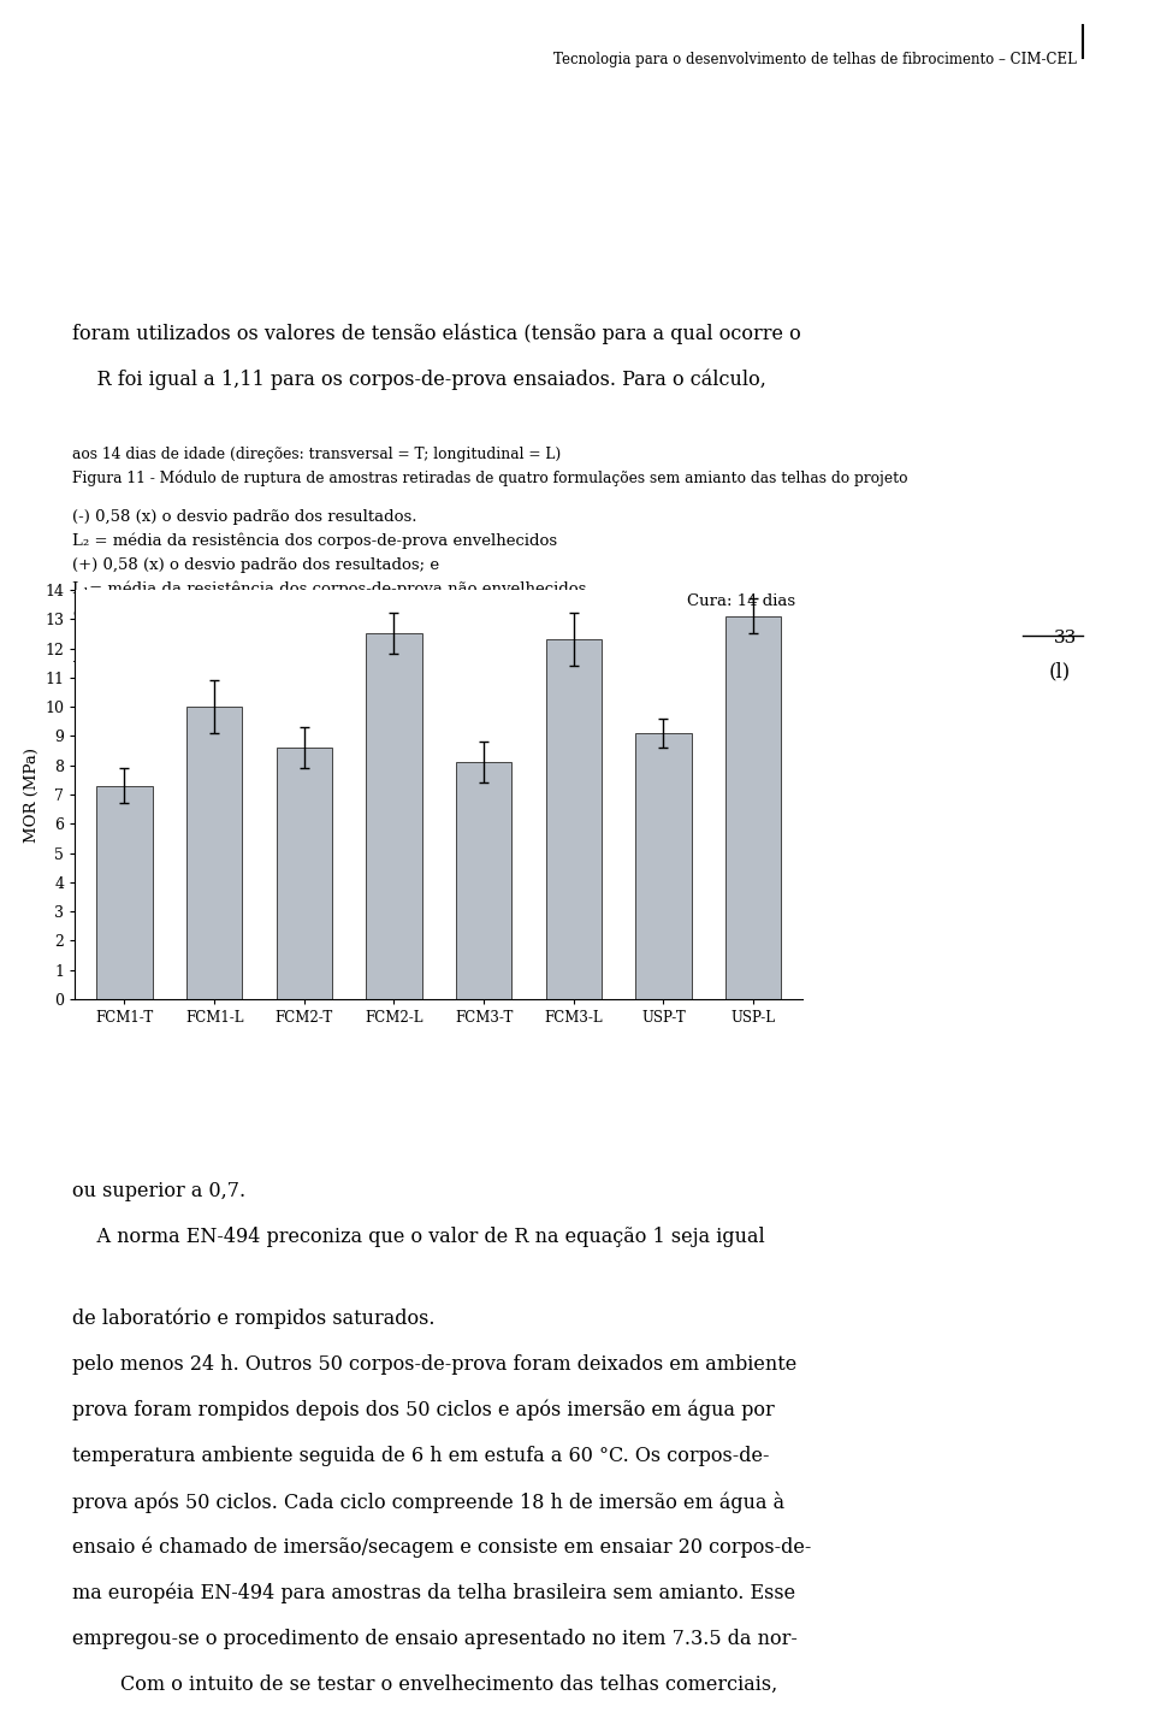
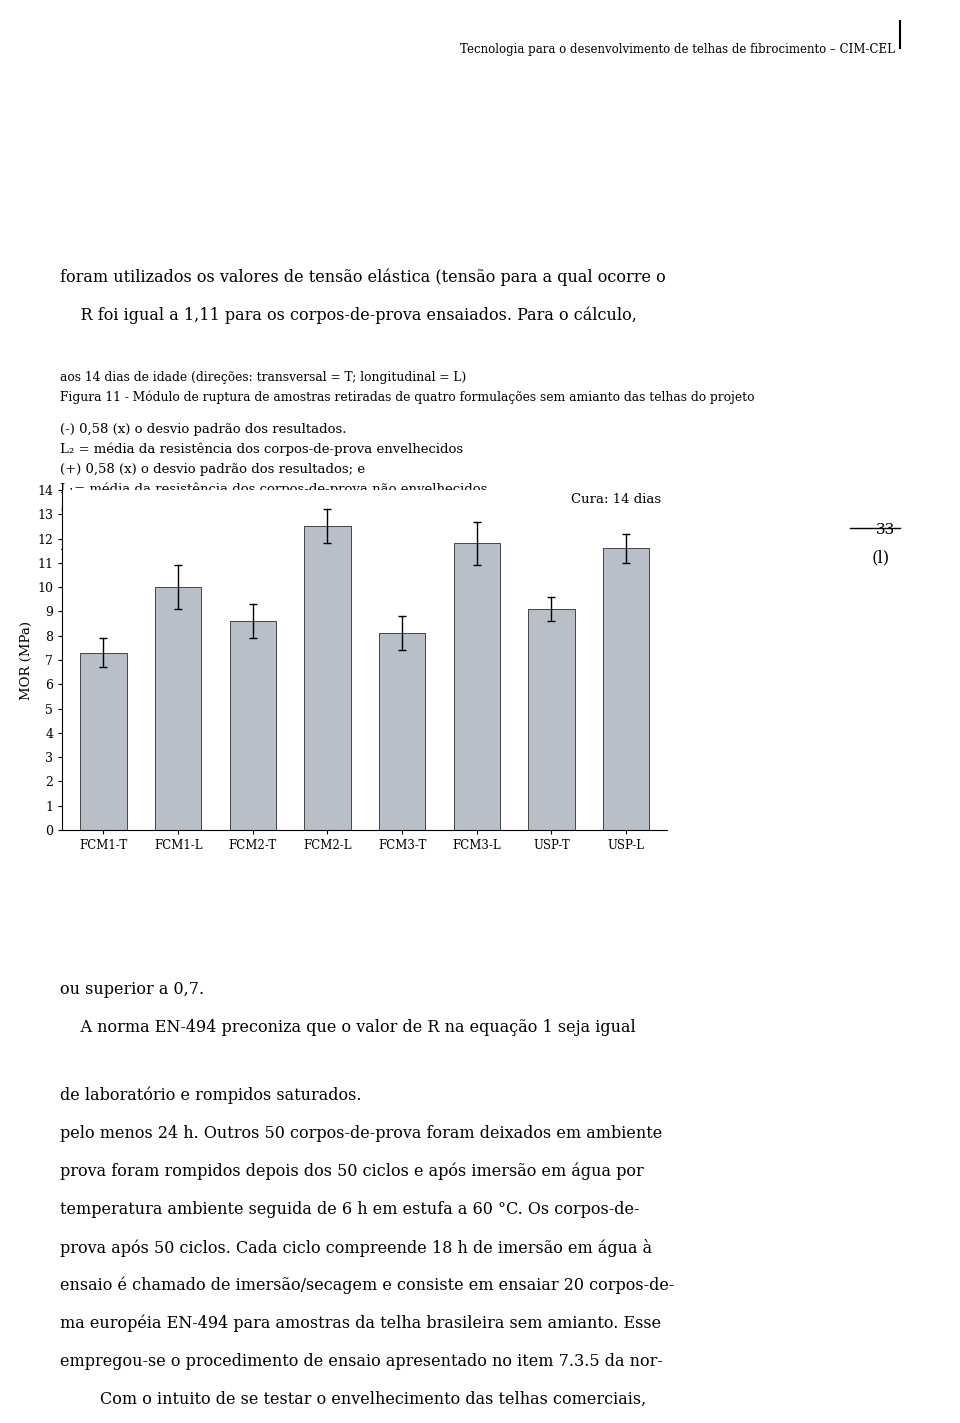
FCM3-L: 12.3 -> 11.8
USP-L: 13.1 -> 11.6
